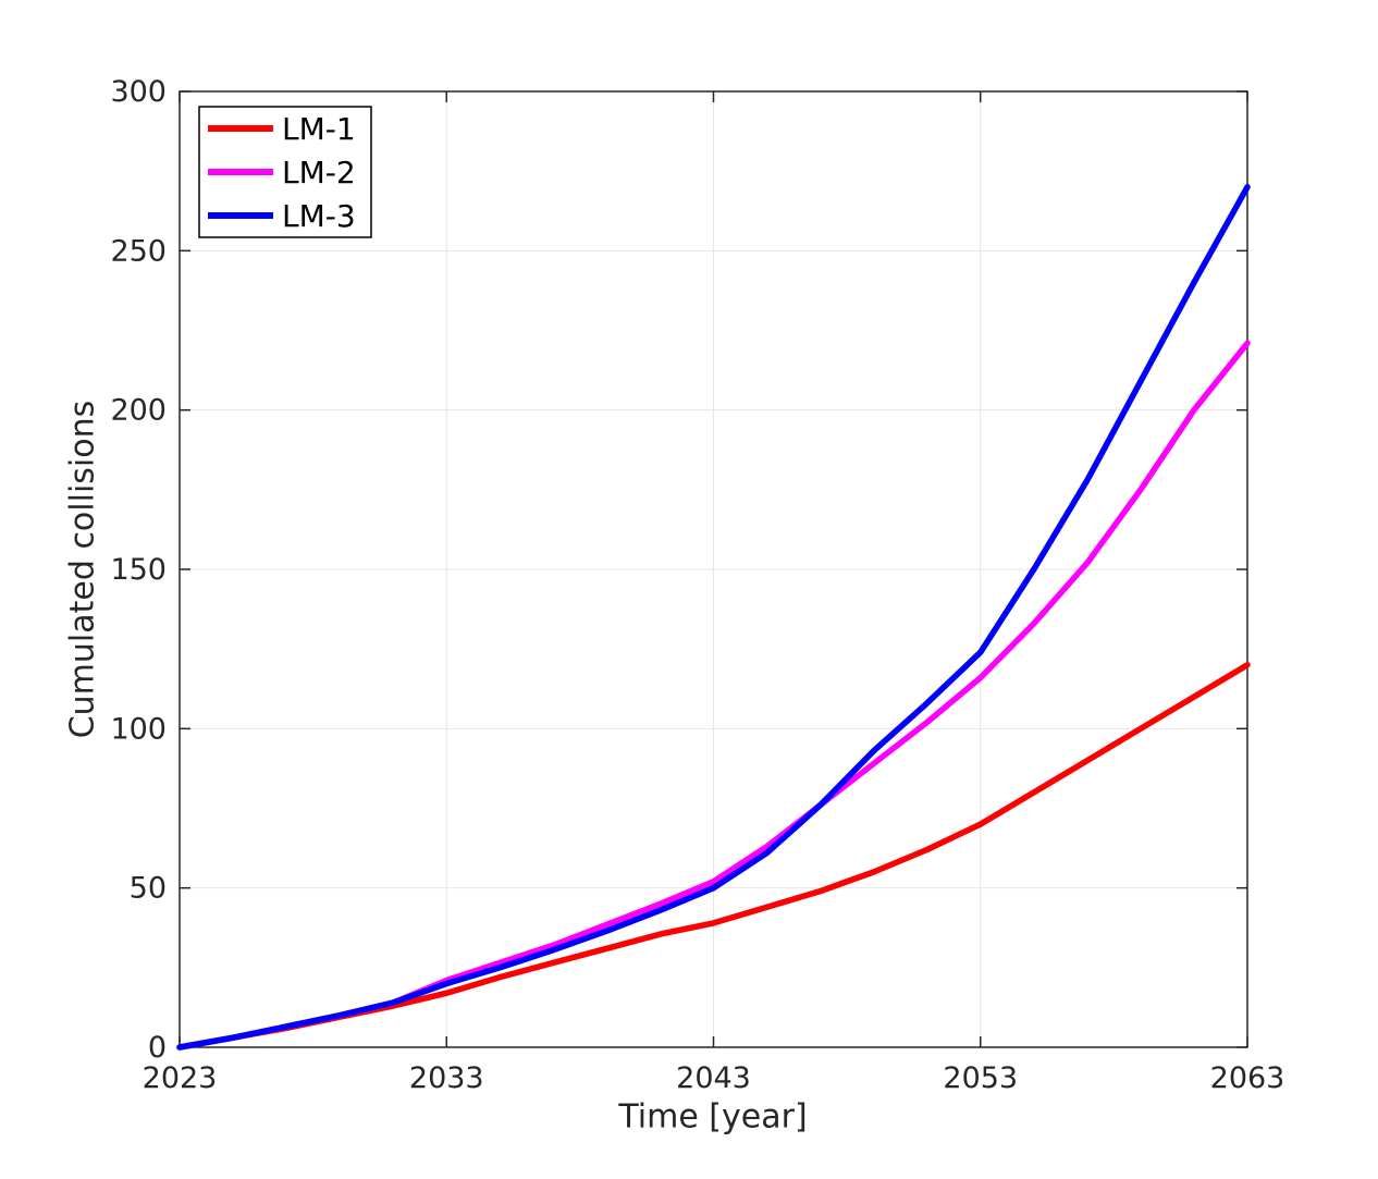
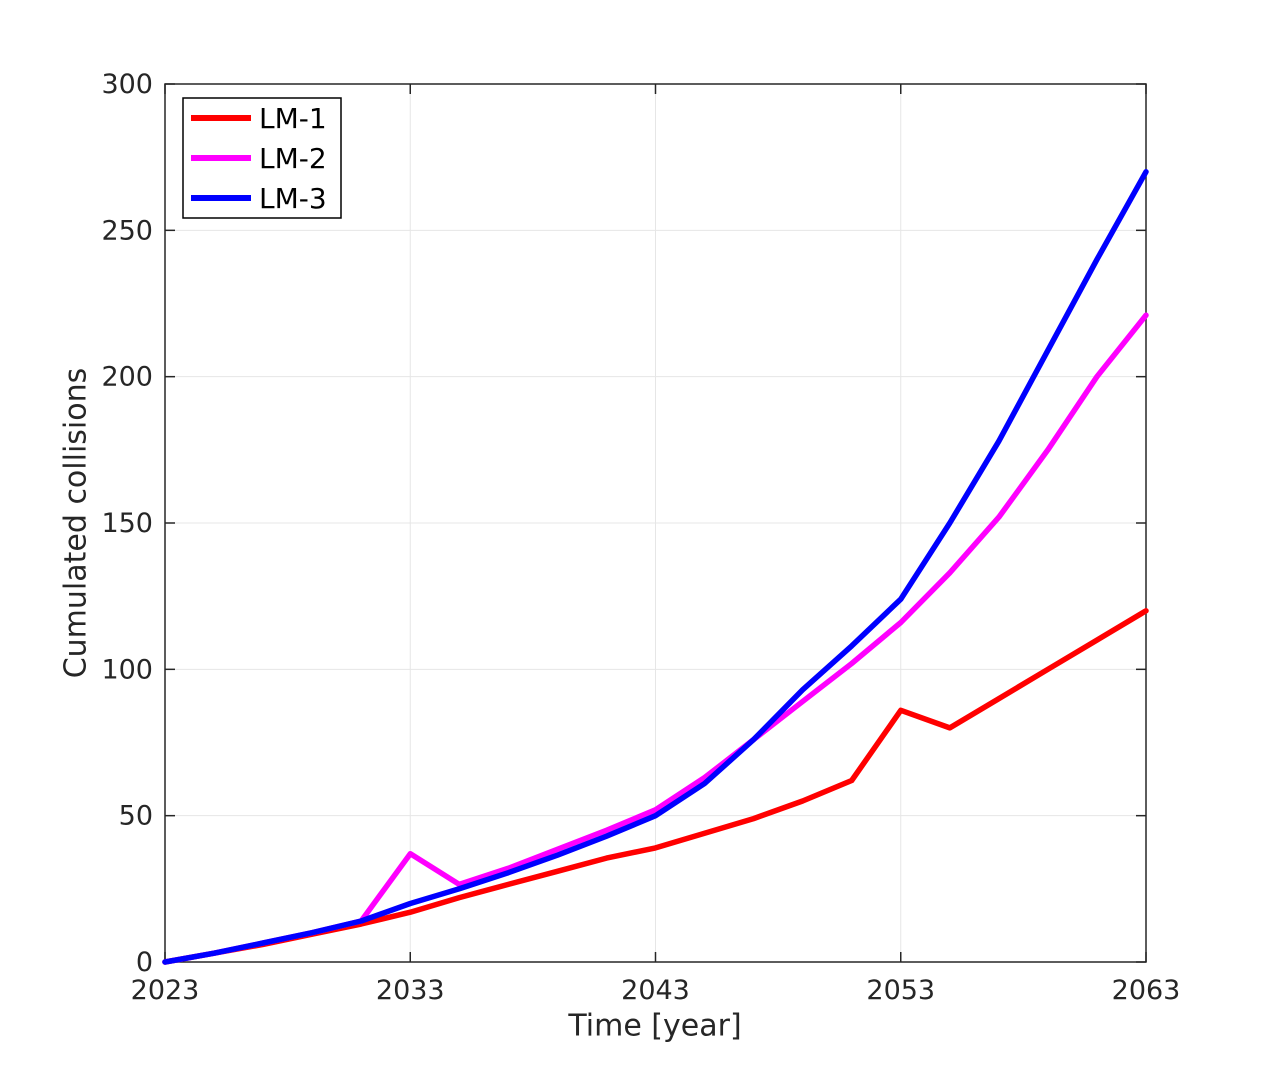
LM-2/2033: 21 -> 37
LM-1/2053: 70 -> 86
